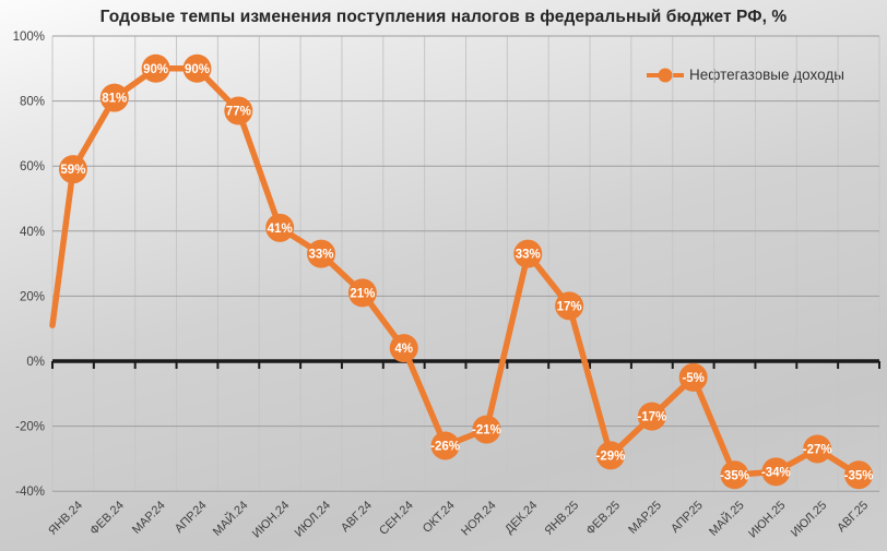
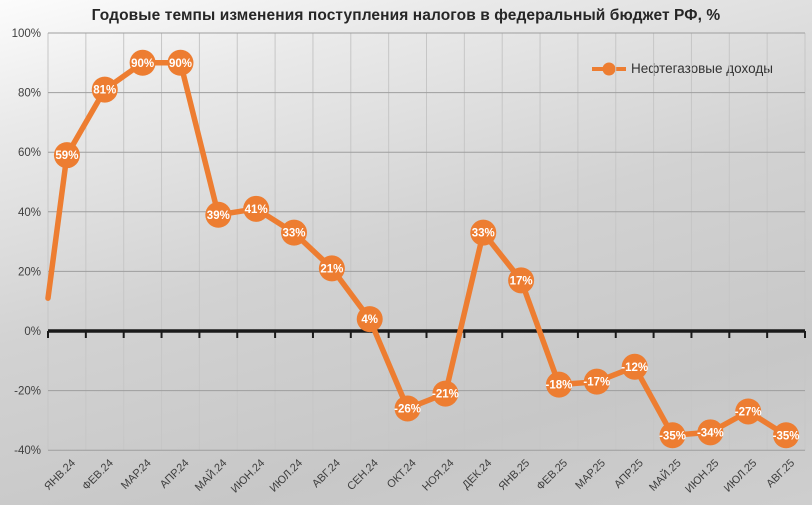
МАЙ.24: 77% -> 39%
ФЕВ.25: -29% -> -18%
АПР.25: -5% -> -12%
